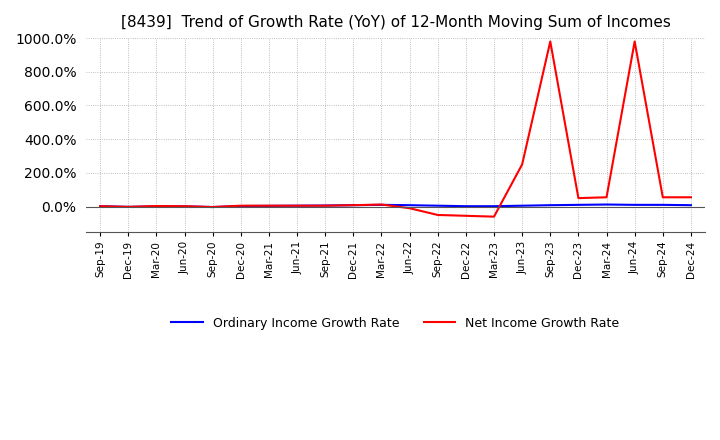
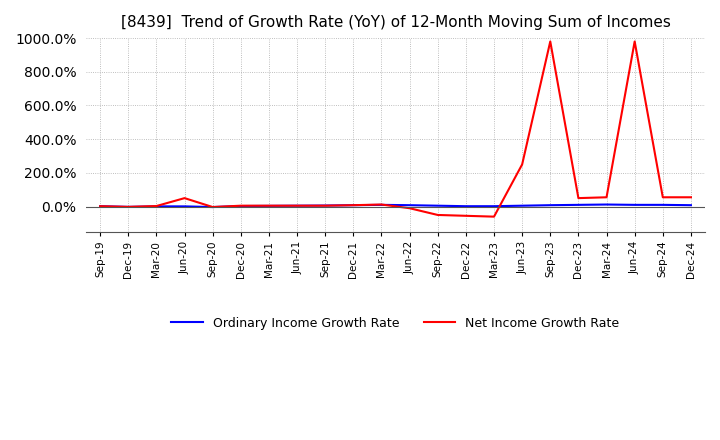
Net Income Growth Rate/Jun-20: 0% -> 50%
